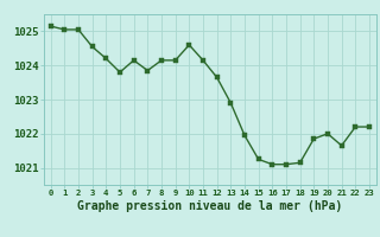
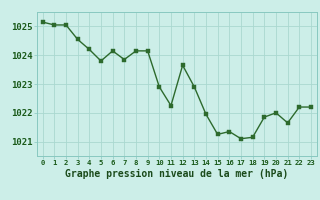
10: 1024.60 -> 1022.90
11: 1024.15 -> 1022.25
16: 1021.10 -> 1021.35
